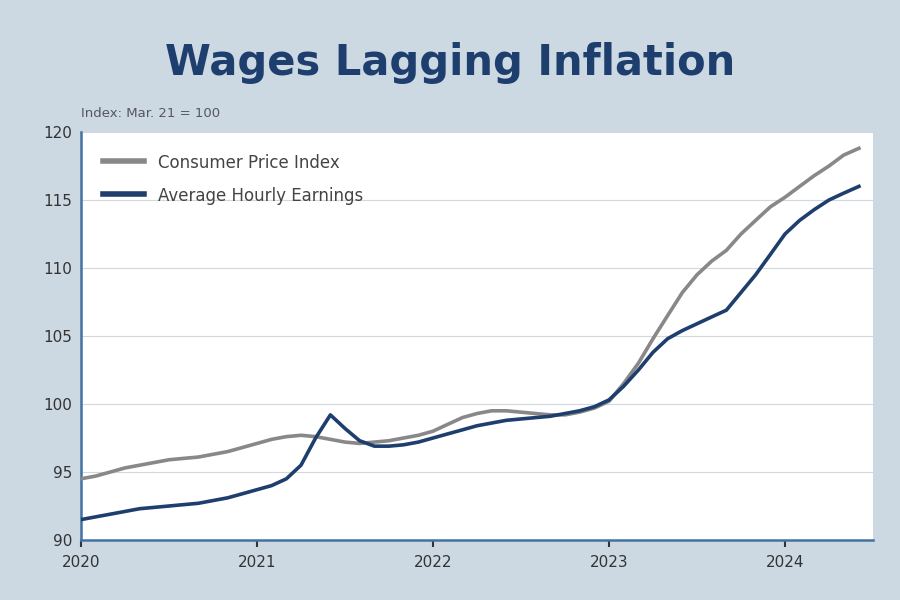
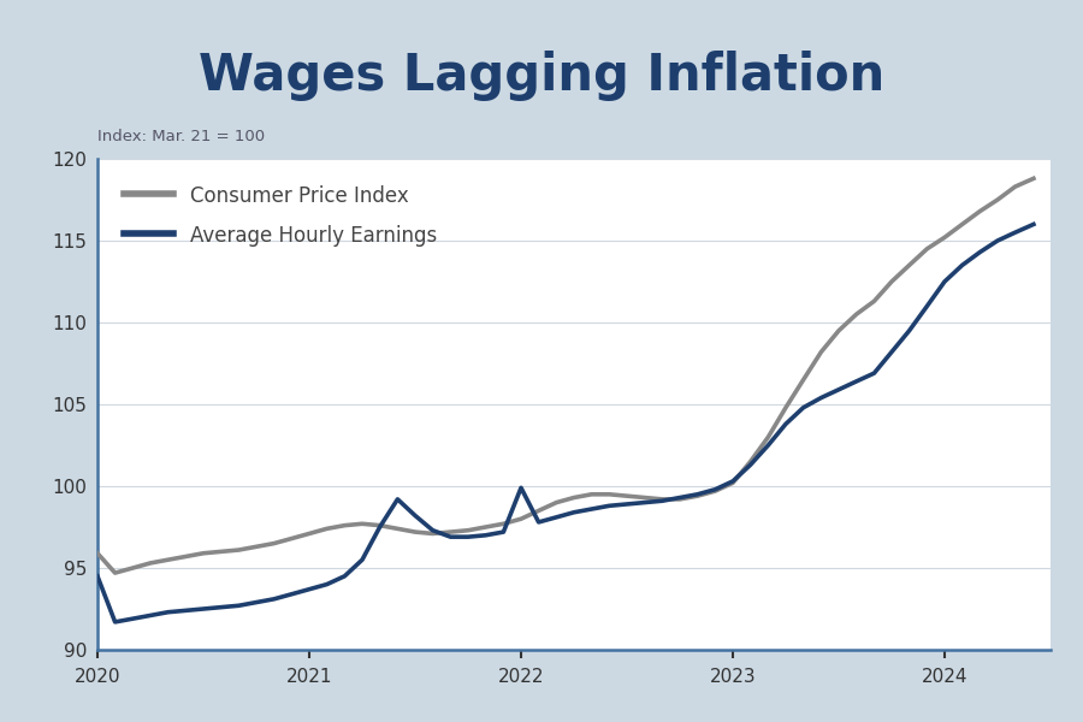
Consumer Price Index/2020: 94.5 -> 95.9
Average Hourly Earnings/2020: 91.5 -> 94.5
Average Hourly Earnings/2022: 97.5 -> 99.9
